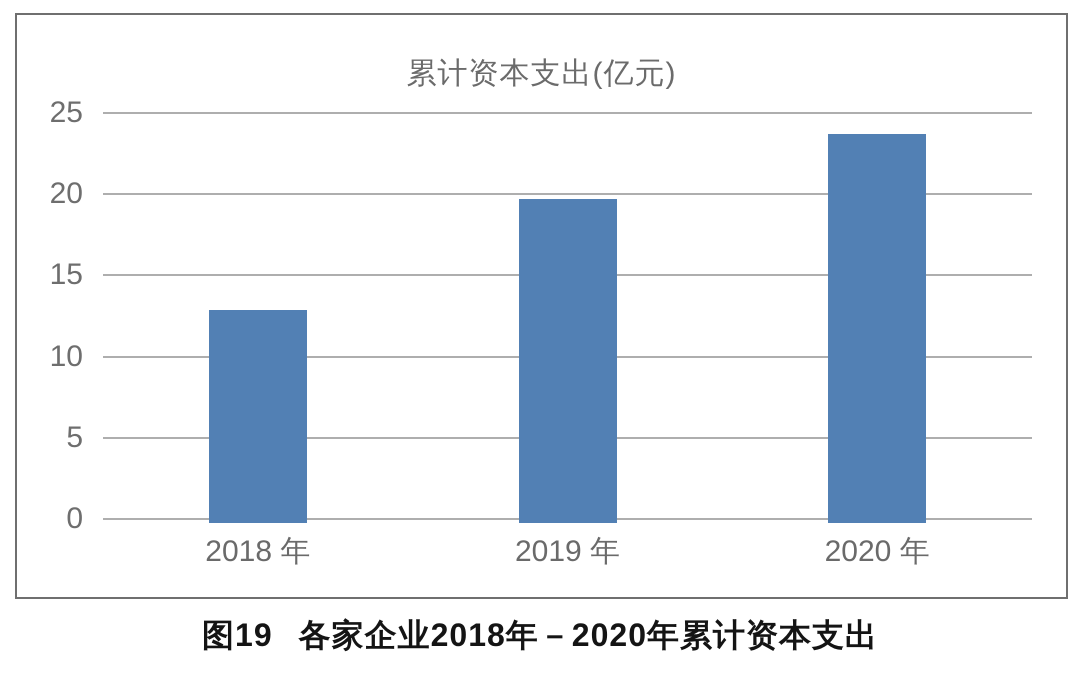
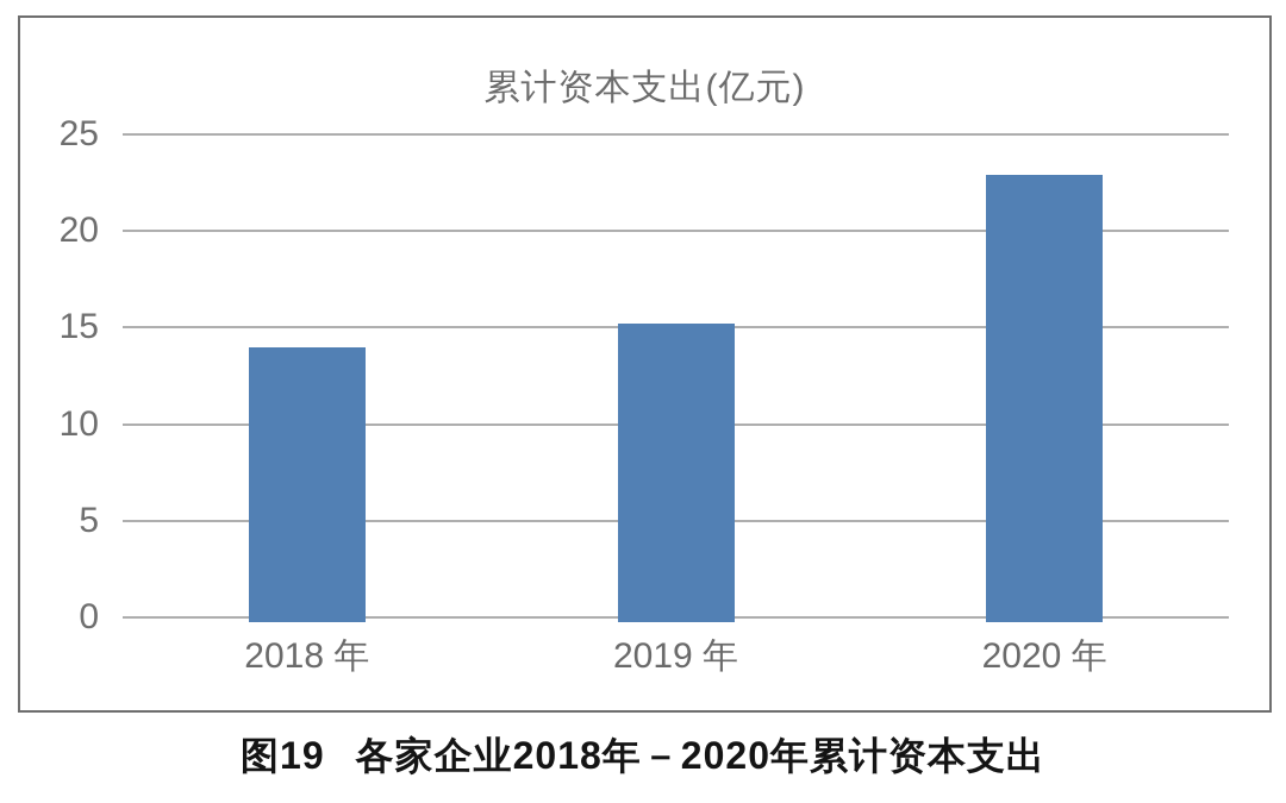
2018 年: 12.9 -> 14.0
2019 年: 19.7 -> 15.2
2020 年: 23.7 -> 22.9
